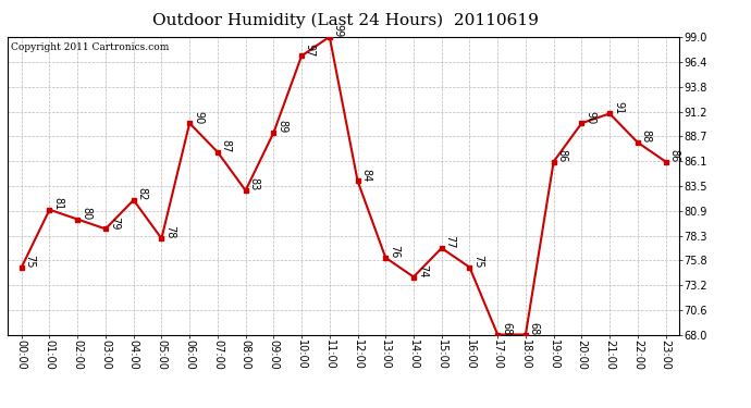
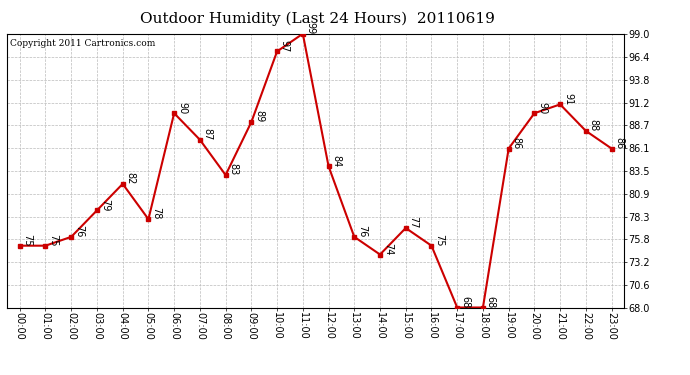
01:00: 81 -> 75
02:00: 80 -> 76
